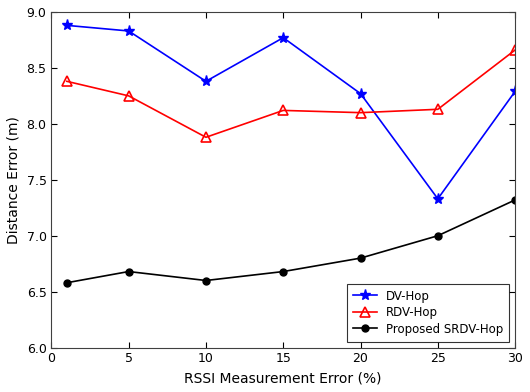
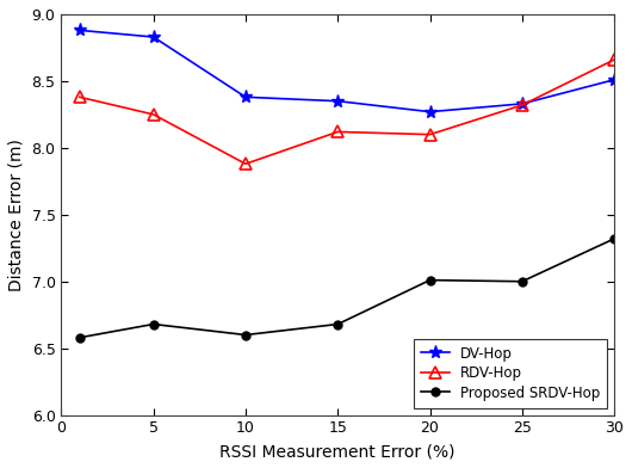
DV-Hop/15: 8.77 -> 8.35
Proposed SRDV-Hop/20: 6.80 -> 7.01
DV-Hop/25: 7.33 -> 8.33
RDV-Hop/25: 8.13 -> 8.32
DV-Hop/30: 8.29 -> 8.51
